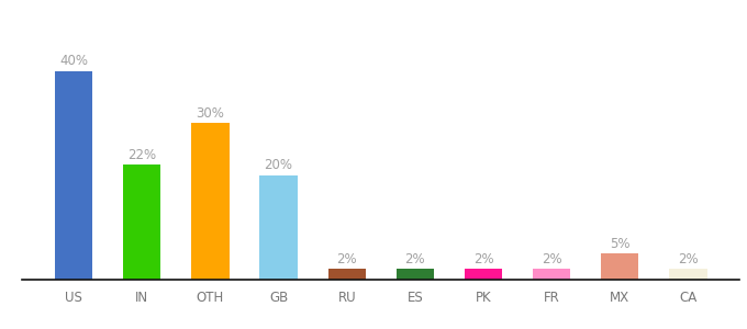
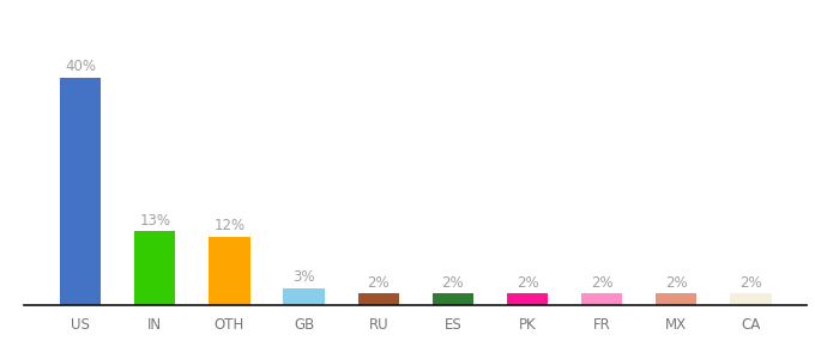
IN: 22% -> 13%
OTH: 30% -> 12%
GB: 20% -> 3%
MX: 5% -> 2%
